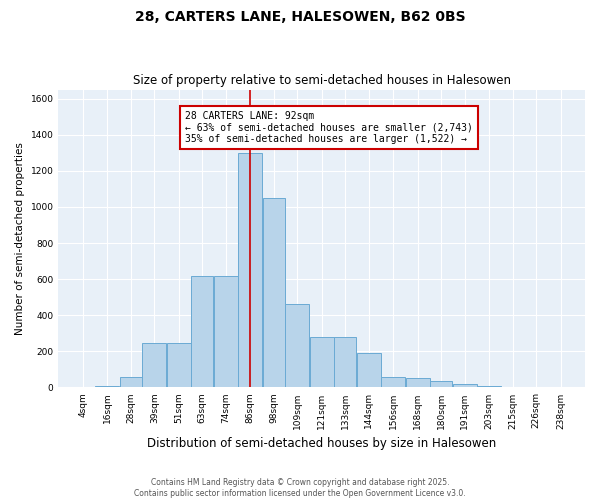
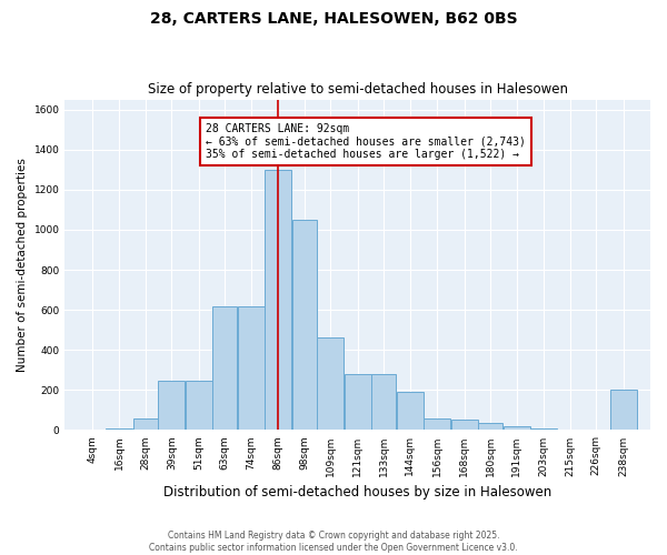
238sqm: 0 -> 200
